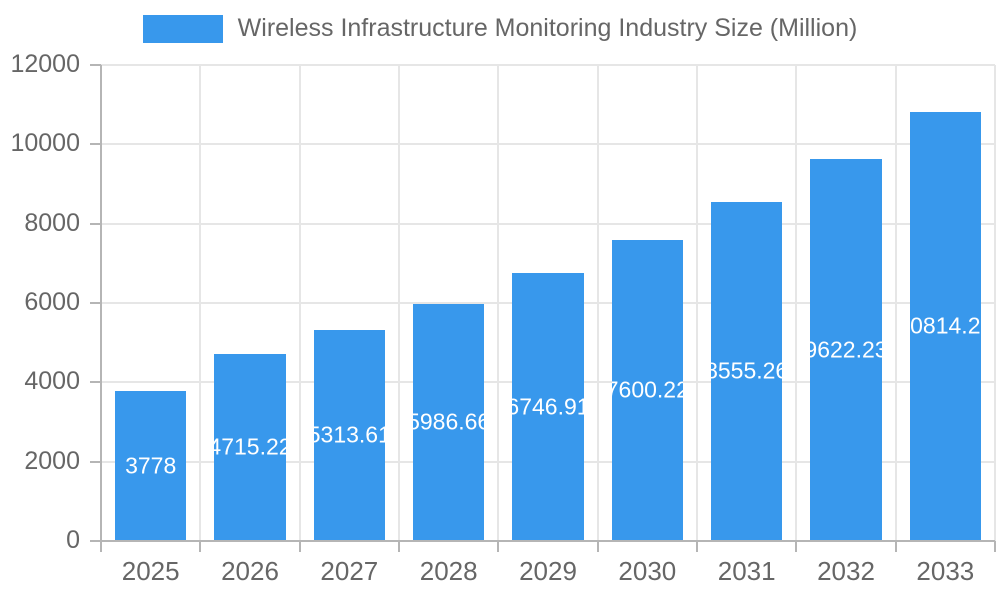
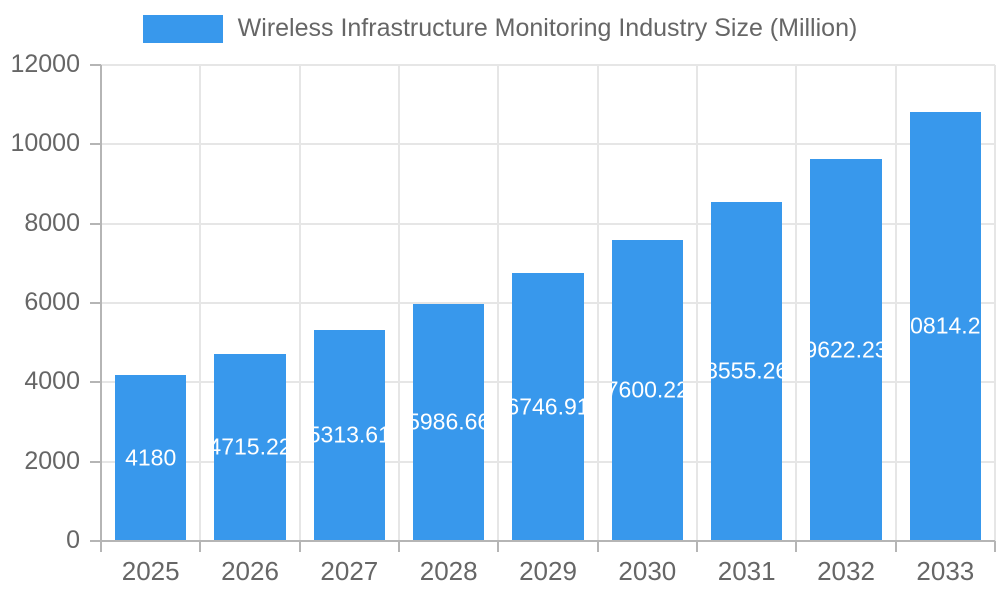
2025: 3778 -> 4180
